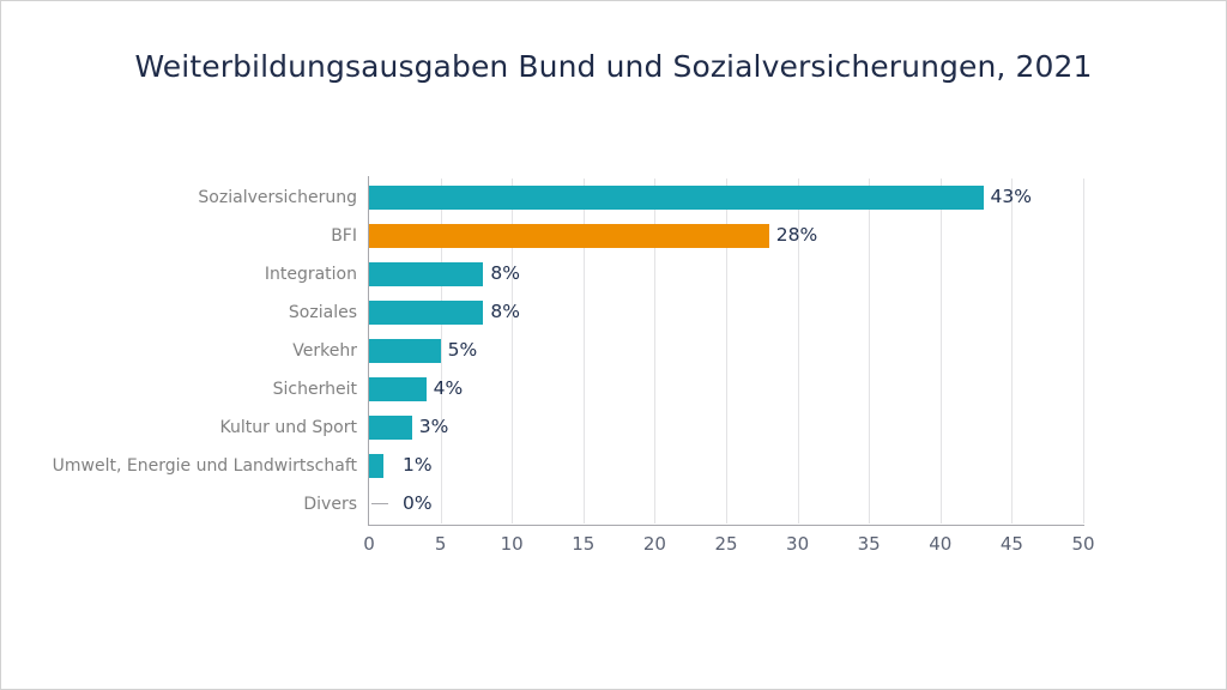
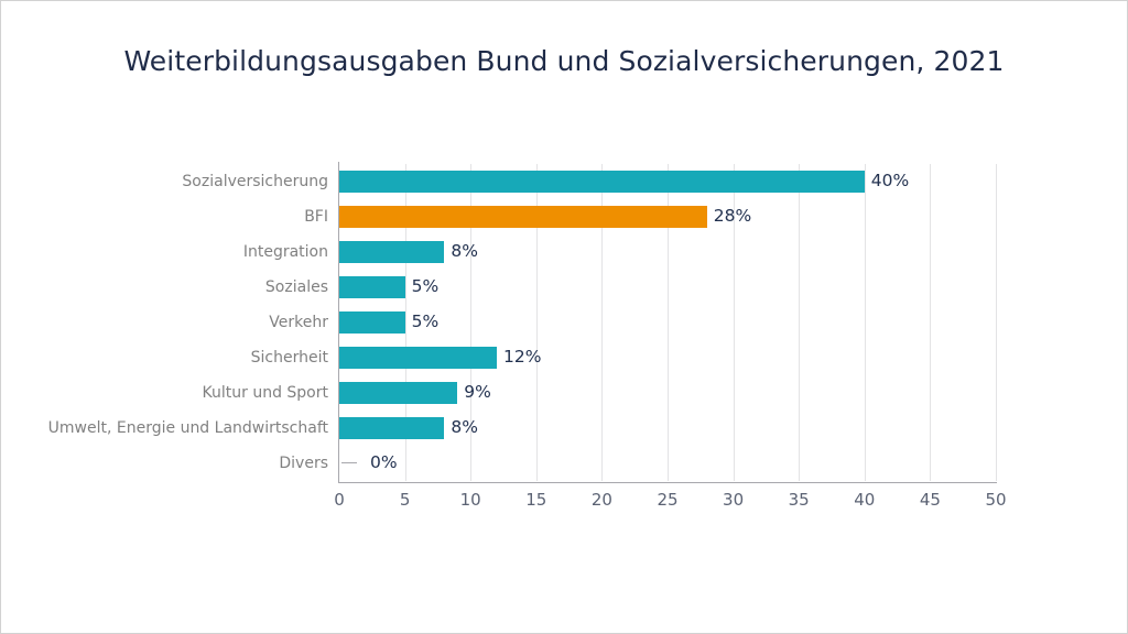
Sozialversicherung: 43% -> 40%
Soziales: 8% -> 5%
Sicherheit: 4% -> 12%
Kultur und Sport: 3% -> 9%
Umwelt, Energie und Landwirtschaft: 1% -> 8%
